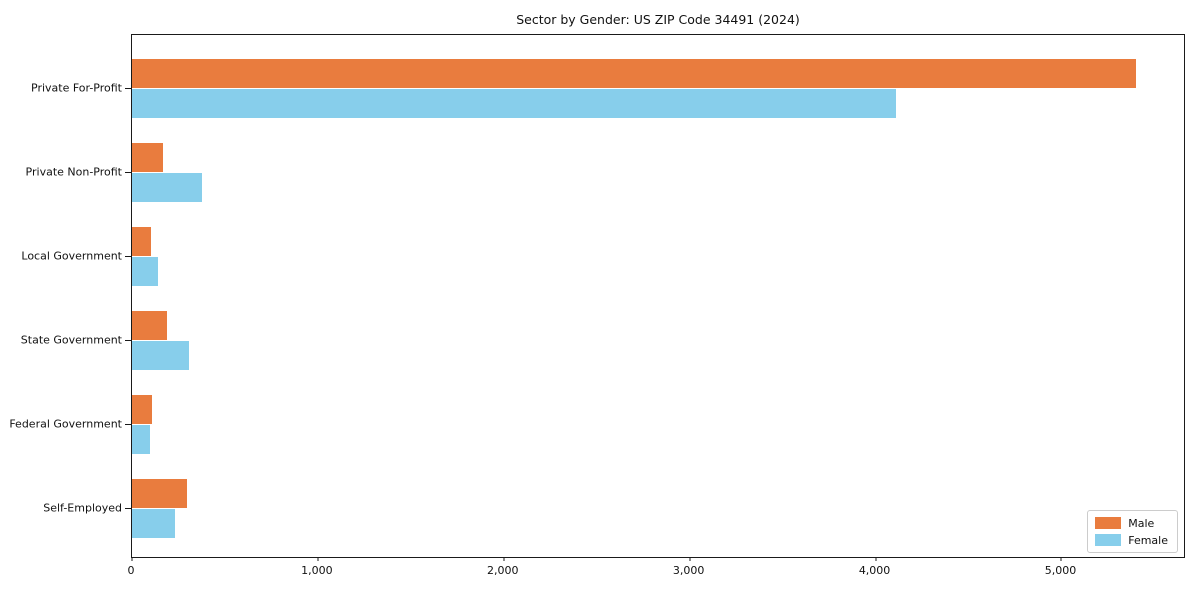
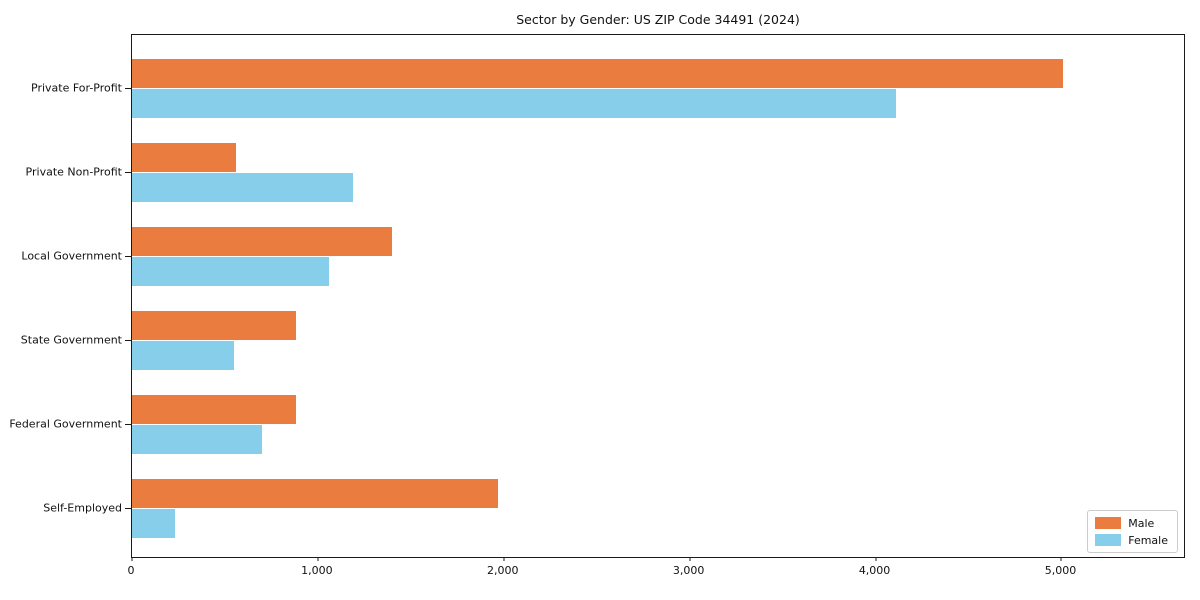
Male/Private For-Profit: 5400 -> 5010
Male/Private Non-Profit: 160 -> 560
Female/Private Non-Profit: 380 -> 1190
Male/Local Government: 100 -> 1400
Female/Local Government: 140 -> 1060
Male/State Government: 190 -> 880
Female/State Government: 300 -> 550
Male/Federal Government: 100 -> 880
Female/Federal Government: 100 -> 700
Male/Self-Employed: 300 -> 1970
